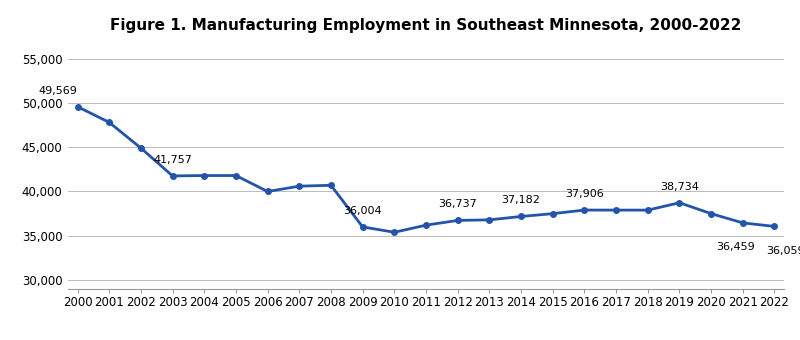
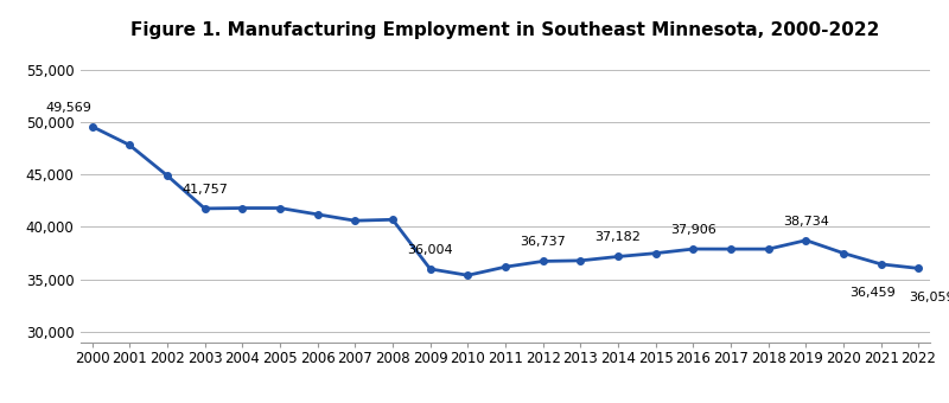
2006: 40,000 -> 41,200
